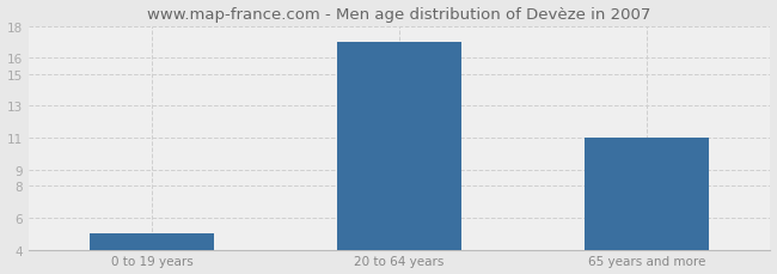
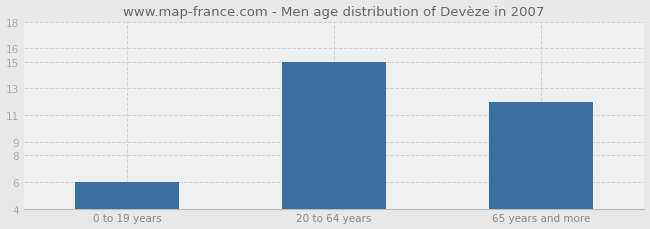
0 to 19 years: 5 -> 6
20 to 64 years: 17 -> 15
65 years and more: 11 -> 12
